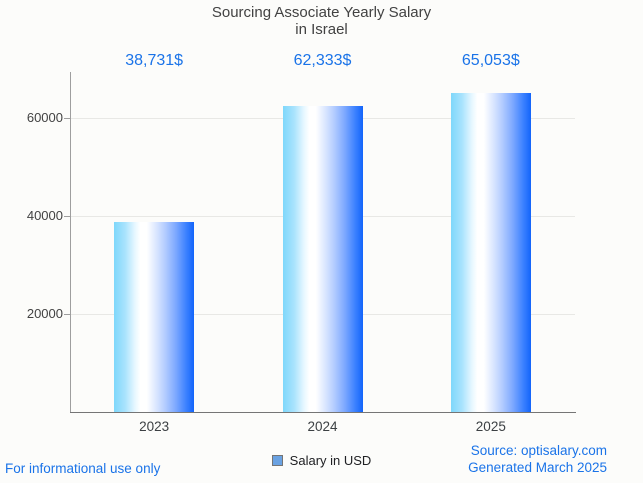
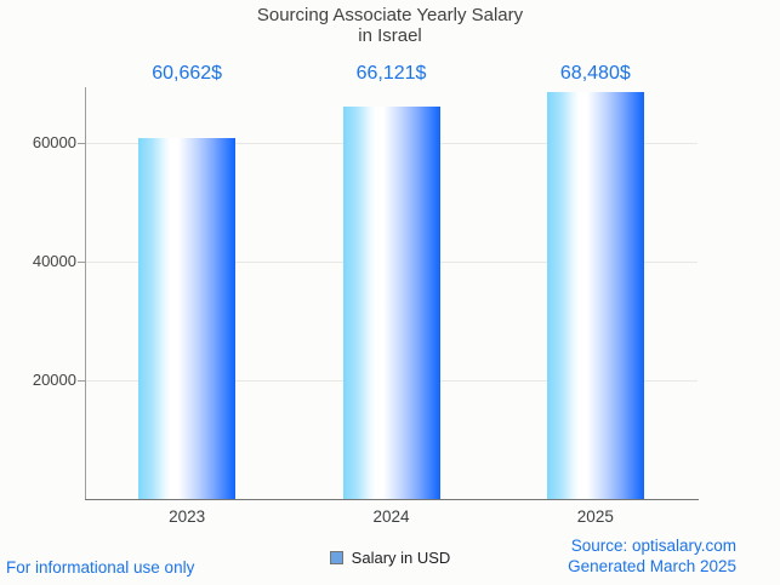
2023: 38,731 -> 60,662
2024: 62,333 -> 66,121
2025: 65,053 -> 68,480
